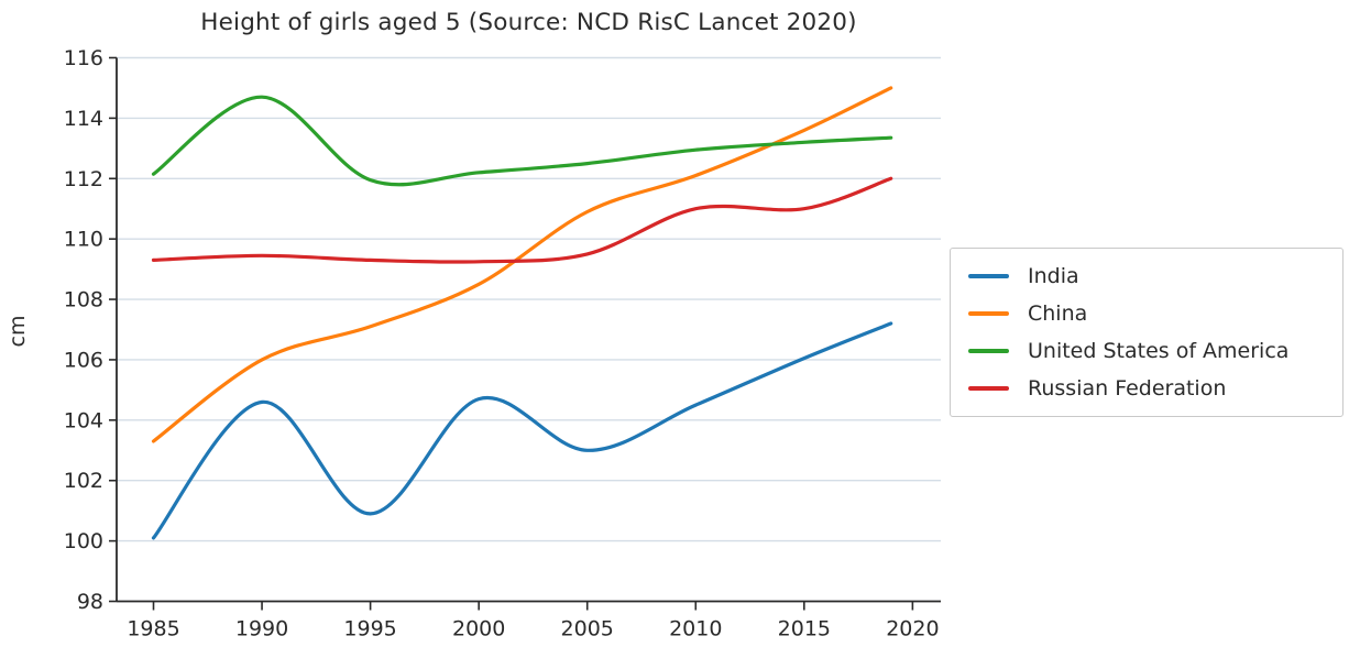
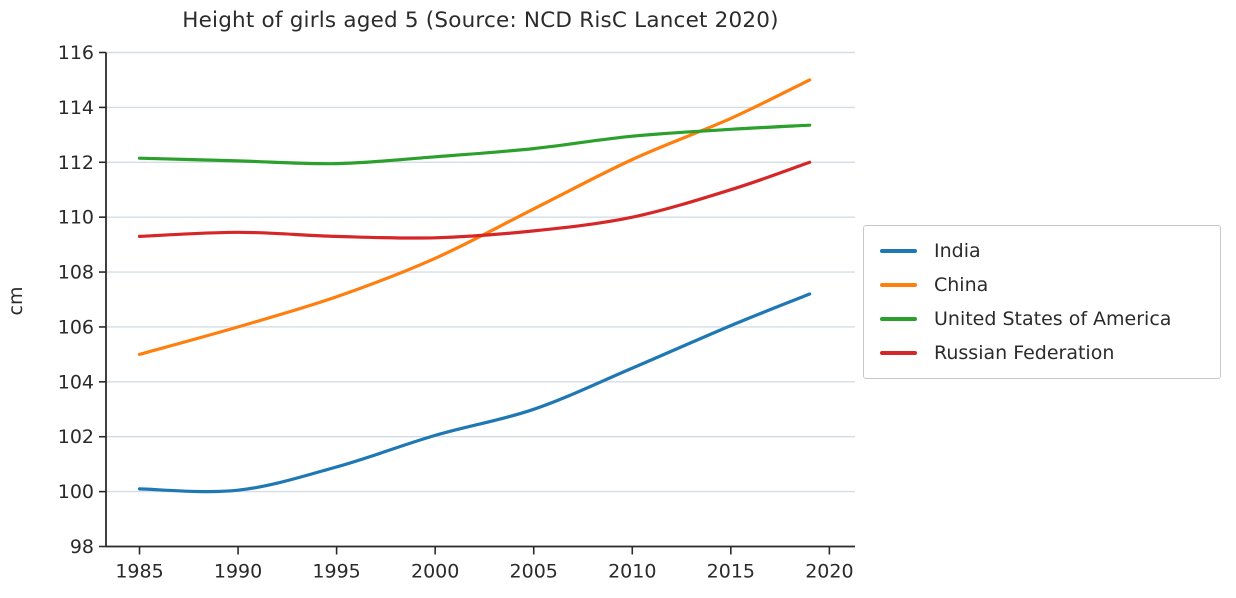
China/1985: 103.3 -> 105.0
India/1990: 104.6 -> 100.0
United States of America/1990: 114.7 -> 112.0
India/2000: 104.7 -> 102.0
China/2005: 110.9 -> 110.3
Russian Federation/2010: 111.0 -> 110.0
